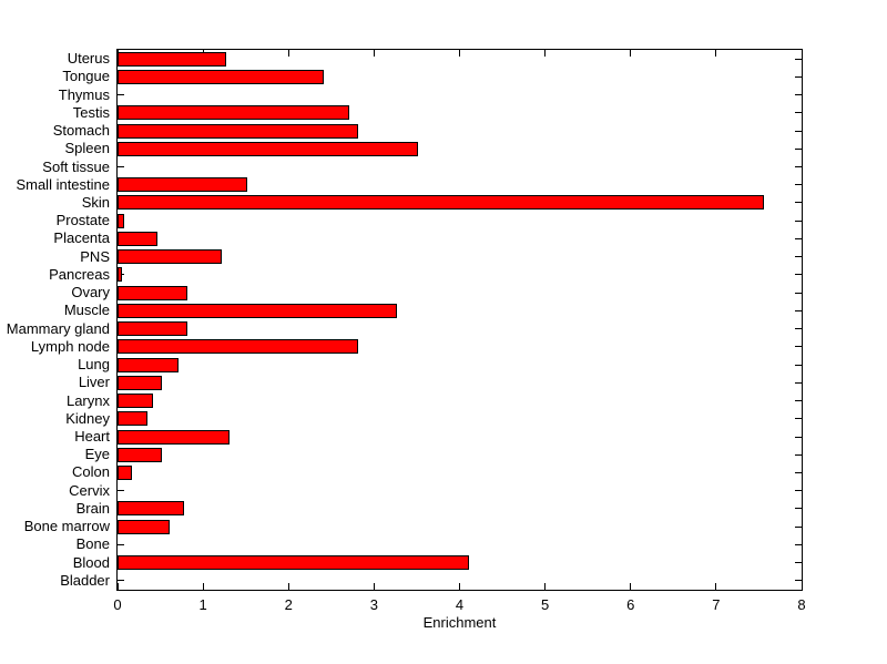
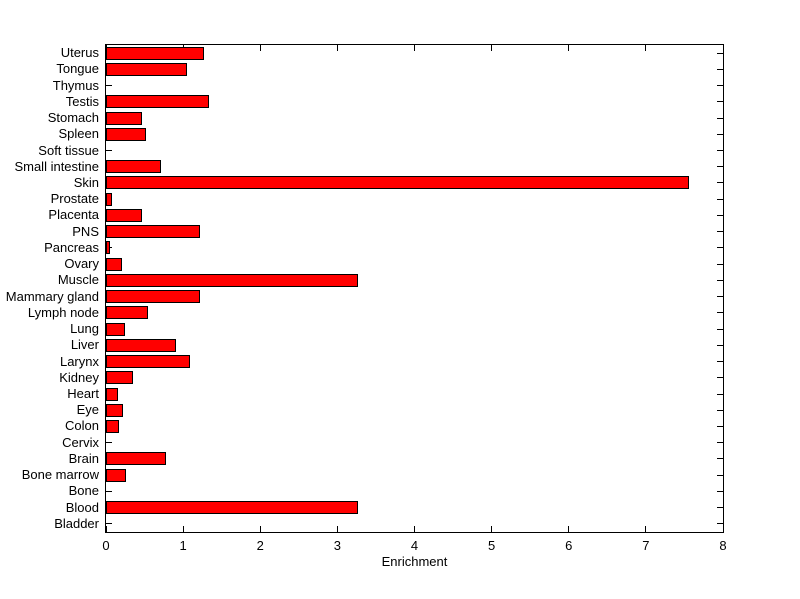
Tongue: 2.4 -> 1.0
Testis: 2.7 -> 1.3
Stomach: 2.8 -> 0.5
Spleen: 3.5 -> 0.5
Small intestine: 1.5 -> 0.7
Ovary: 0.8 -> 0.2
Mammary gland: 0.8 -> 1.2
Lymph node: 2.8 -> 0.5
Lung: 0.7 -> 0.2
Liver: 0.5 -> 0.9
Larynx: 0.4 -> 1.1
Heart: 1.3 -> 0.1
Eye: 0.5 -> 0.2
Bone marrow: 0.6 -> 0.2
Blood: 4.1 -> 3.3
